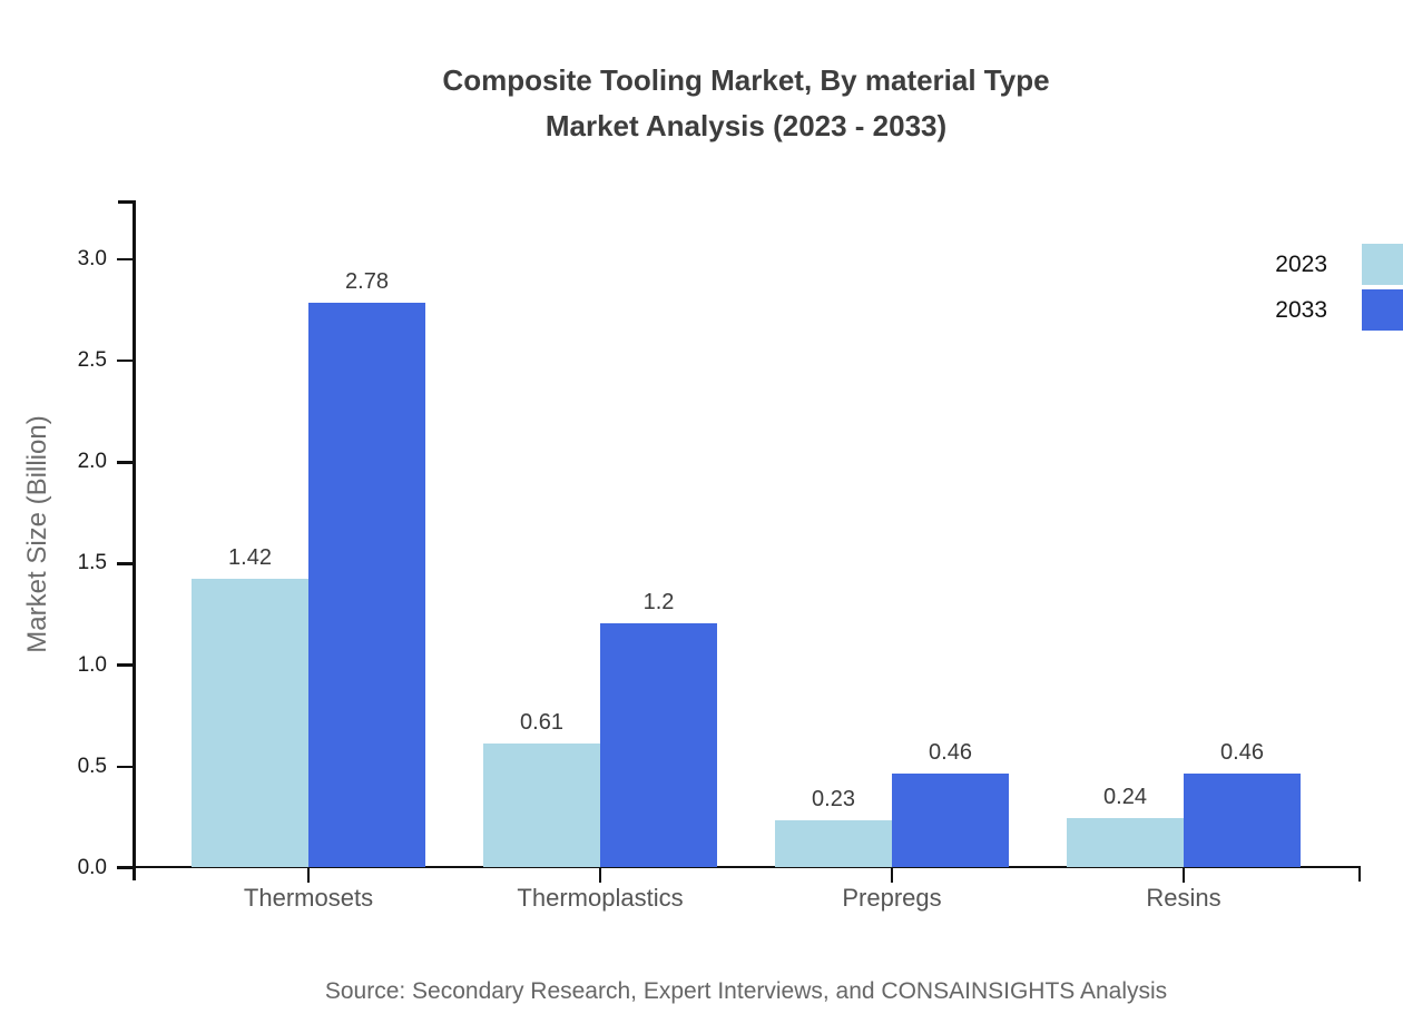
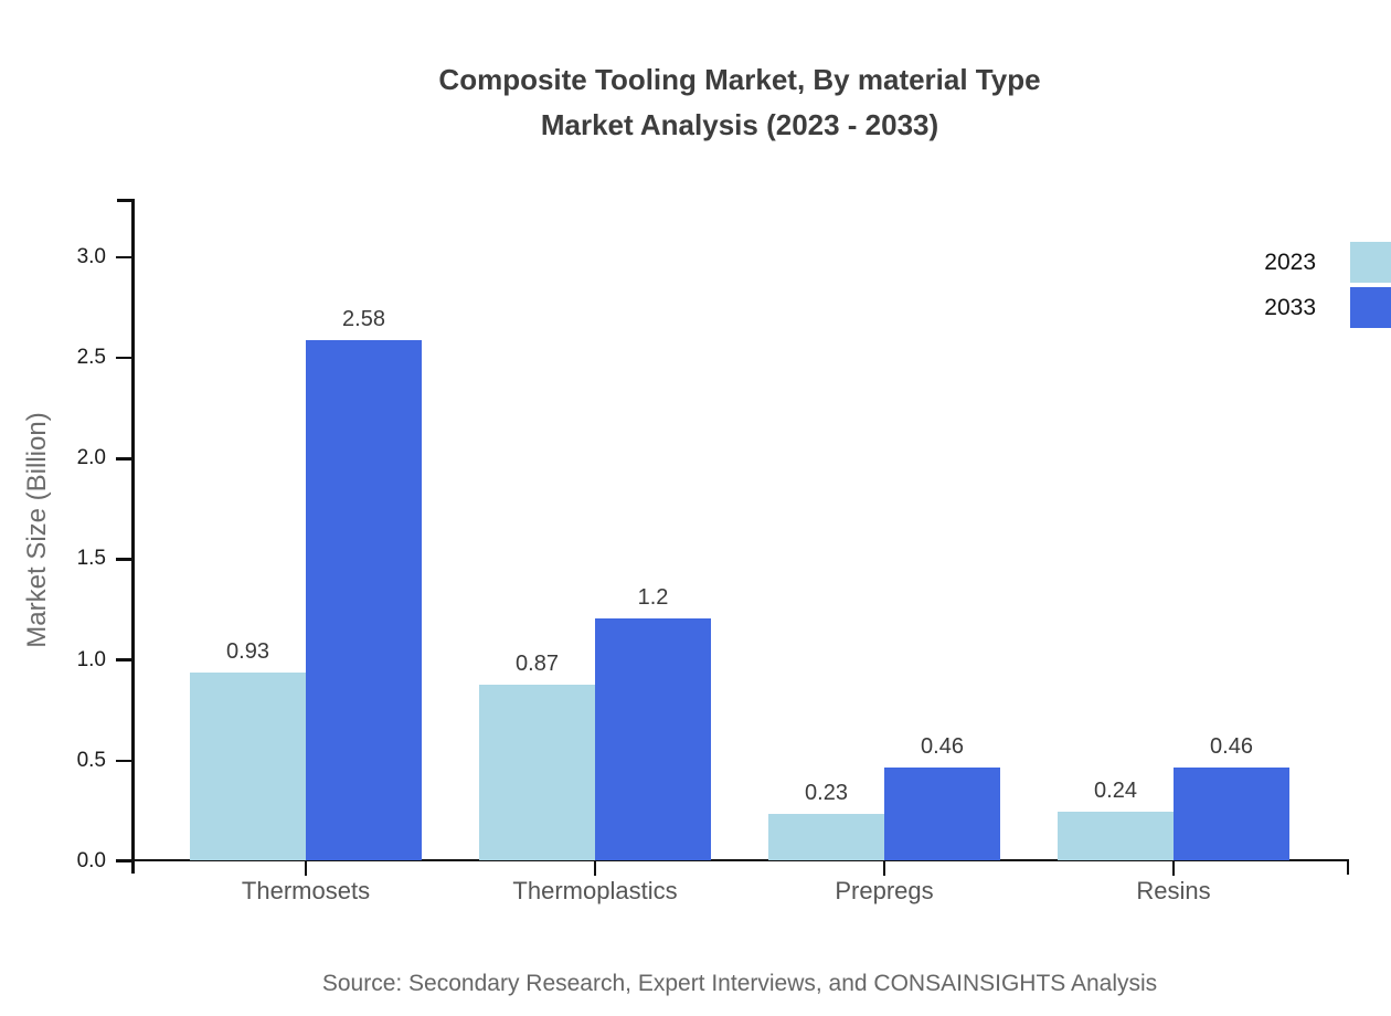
2023/Thermosets: 1.42 -> 0.93
2033/Thermosets: 2.78 -> 2.58
2023/Thermoplastics: 0.61 -> 0.87
